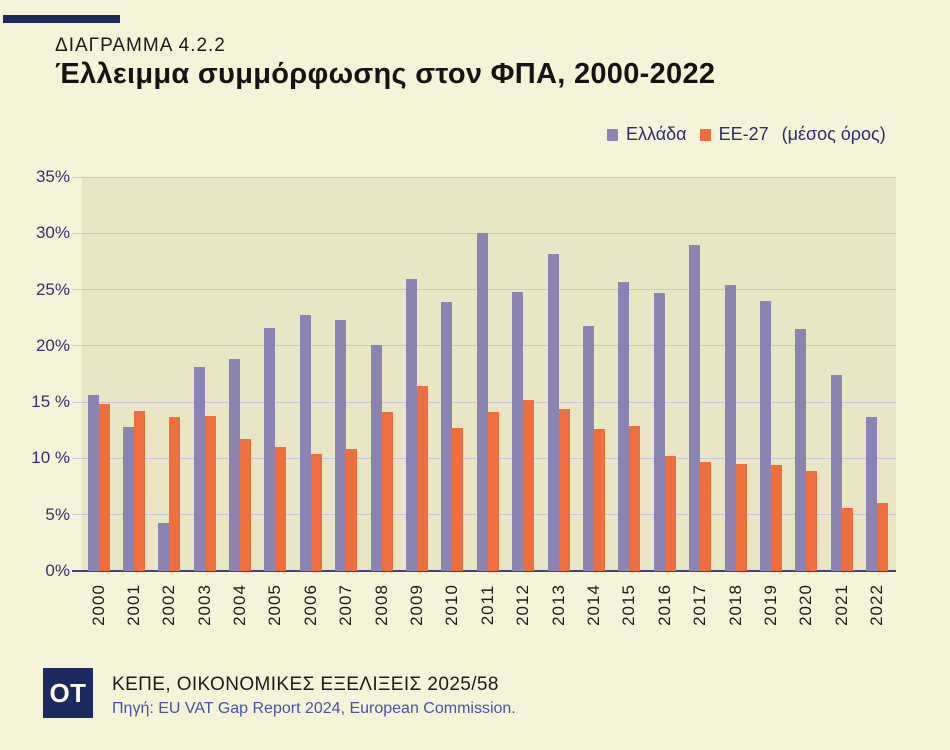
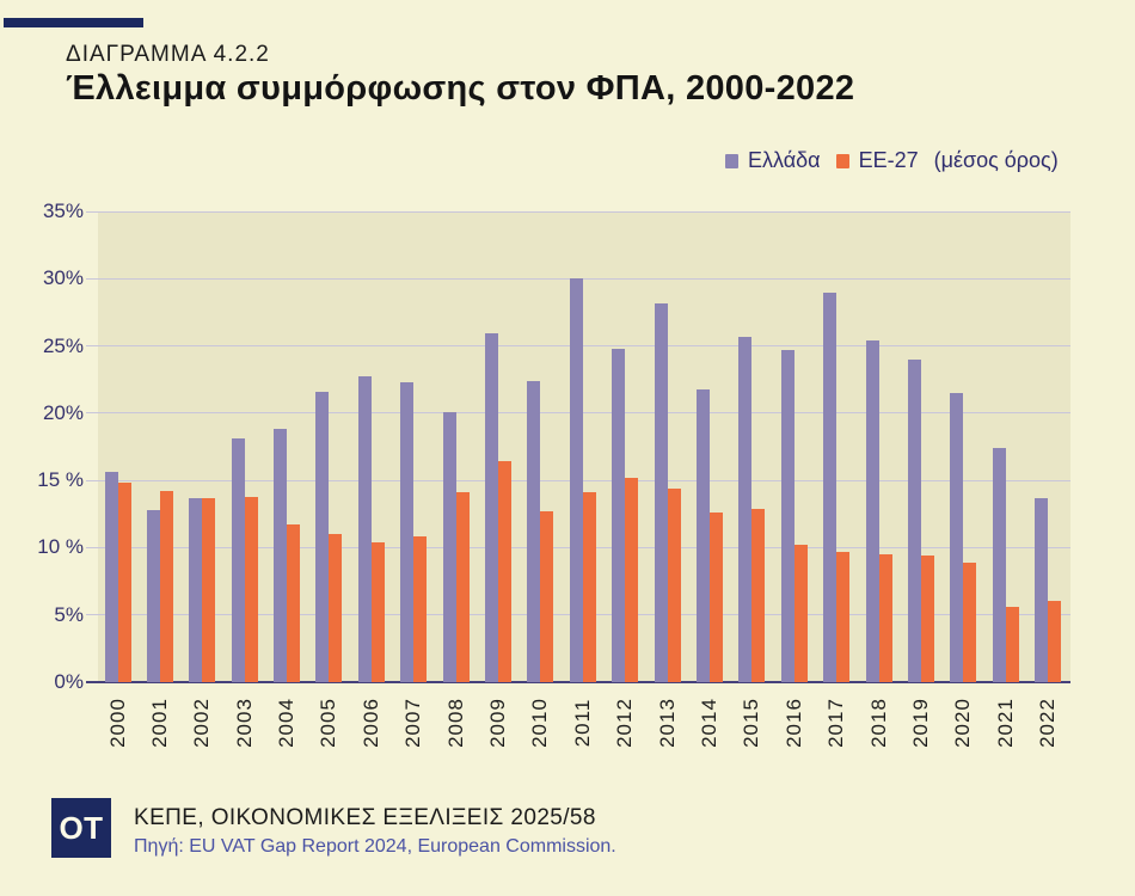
Ελλάδα/2002: 4.3% -> 13.7%
Ελλάδα/2010: 23.9% -> 22.4%
